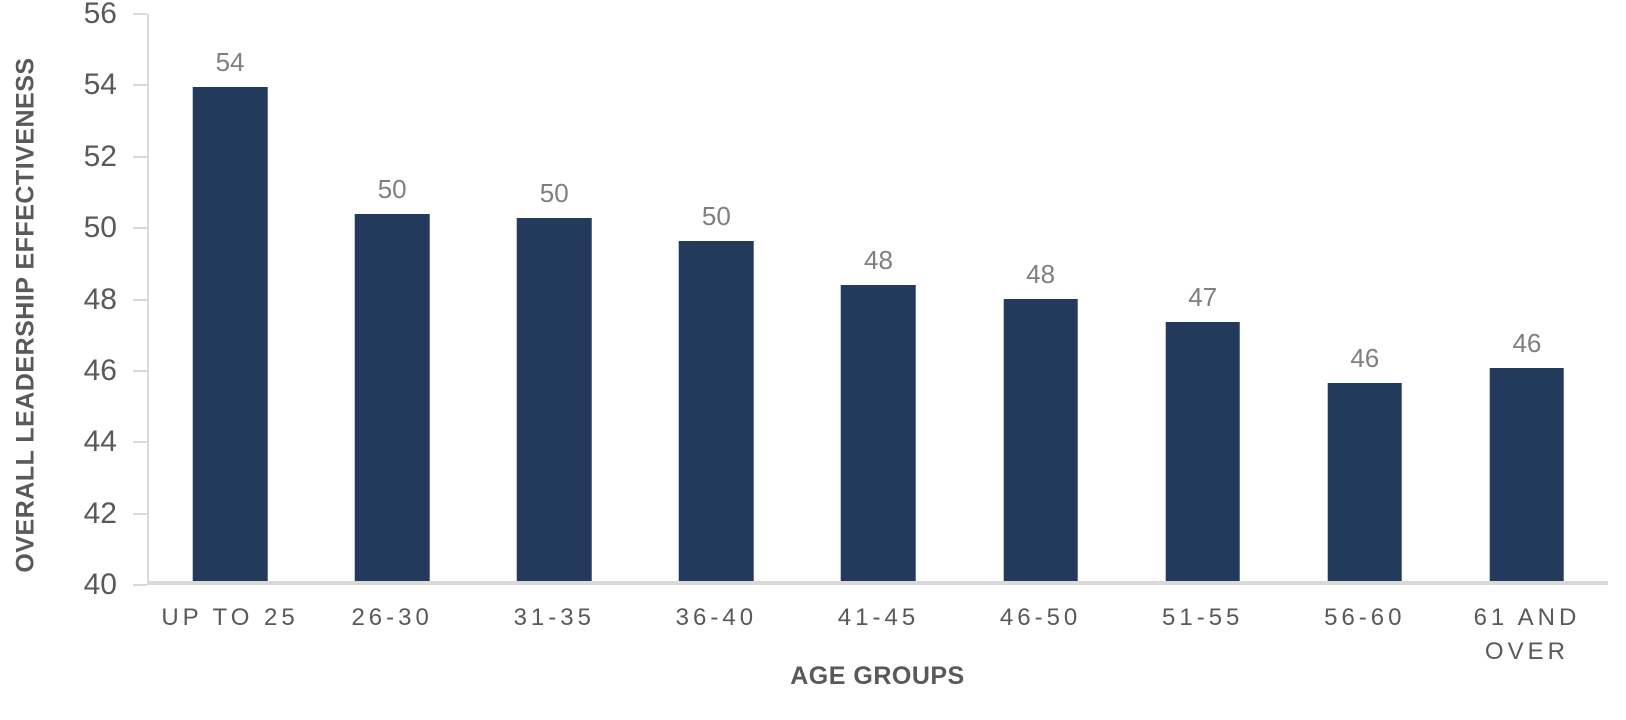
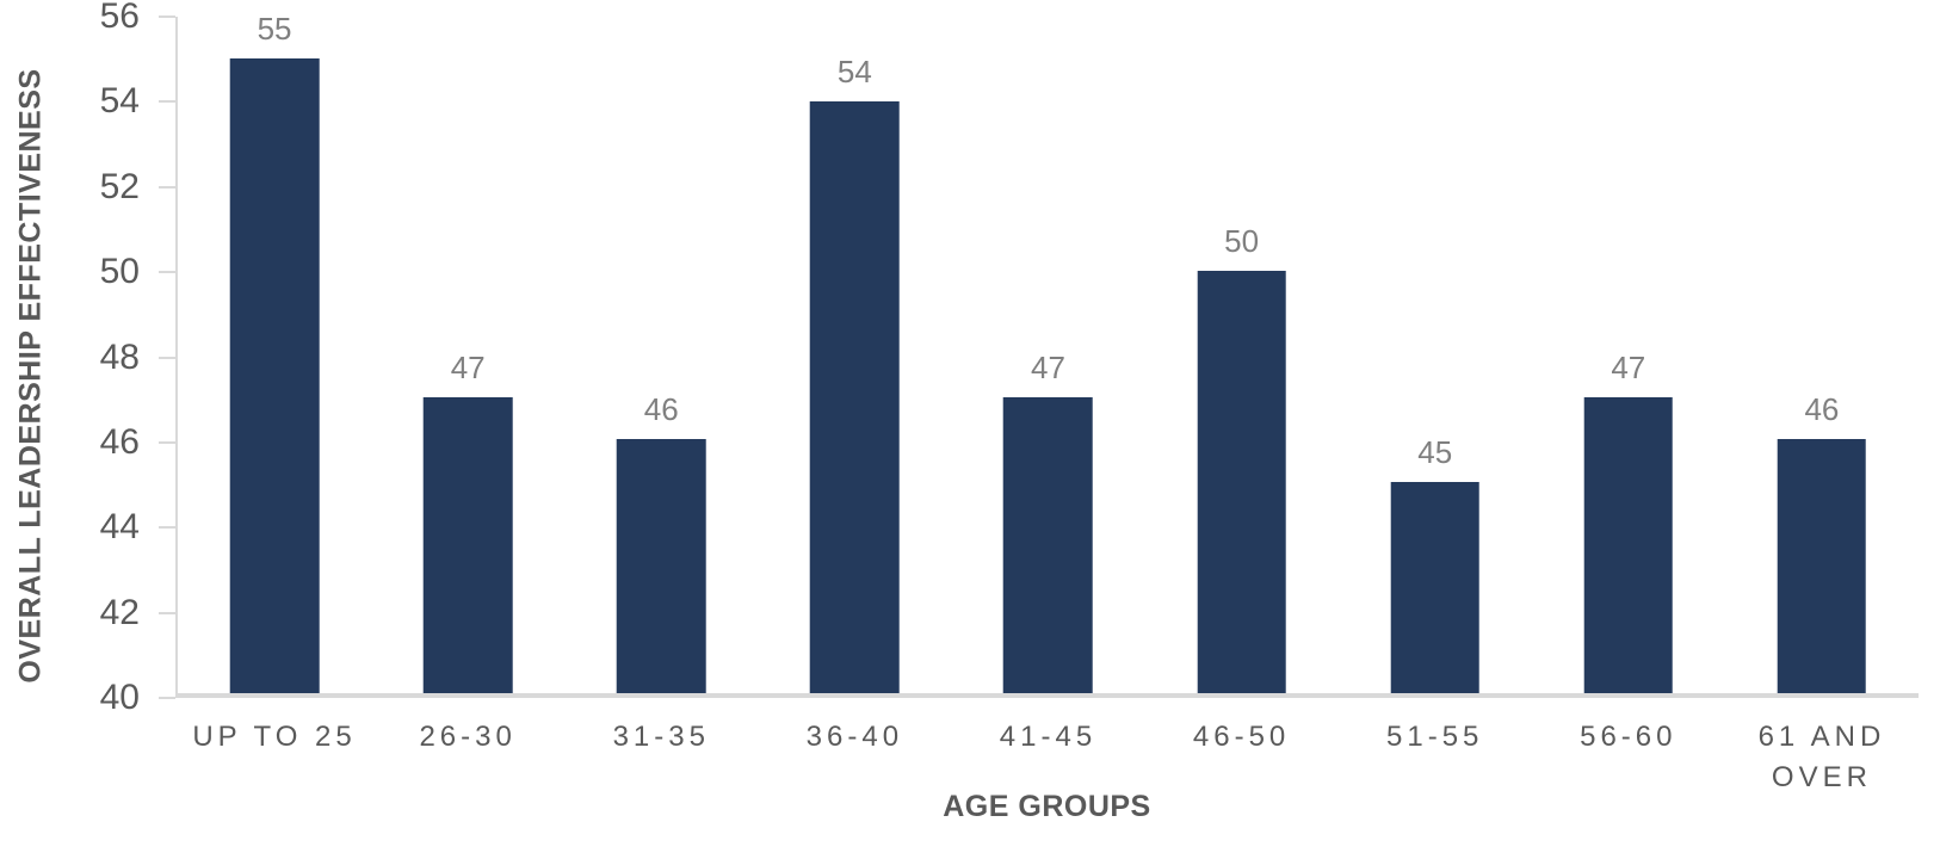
UP TO 25: 54 -> 55
26-30: 50 -> 47
31-35: 50 -> 46
36-40: 50 -> 54
41-45: 48 -> 47
46-50: 48 -> 50
51-55: 47 -> 45
56-60: 46 -> 47
